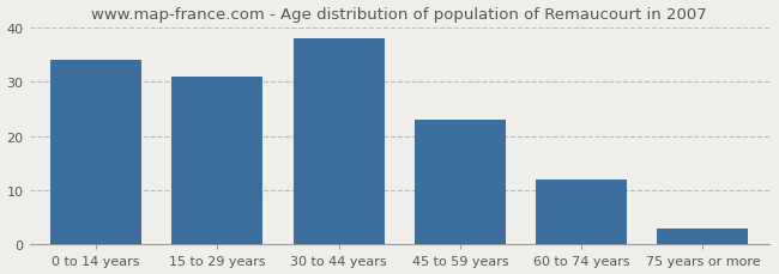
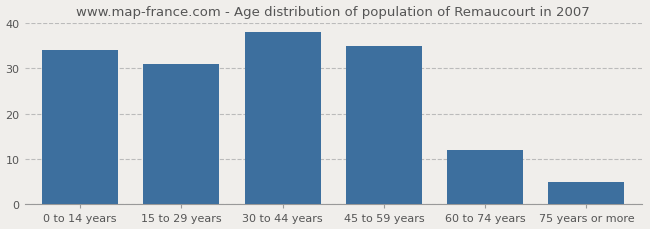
45 to 59 years: 23 -> 35
75 years or more: 3 -> 5
